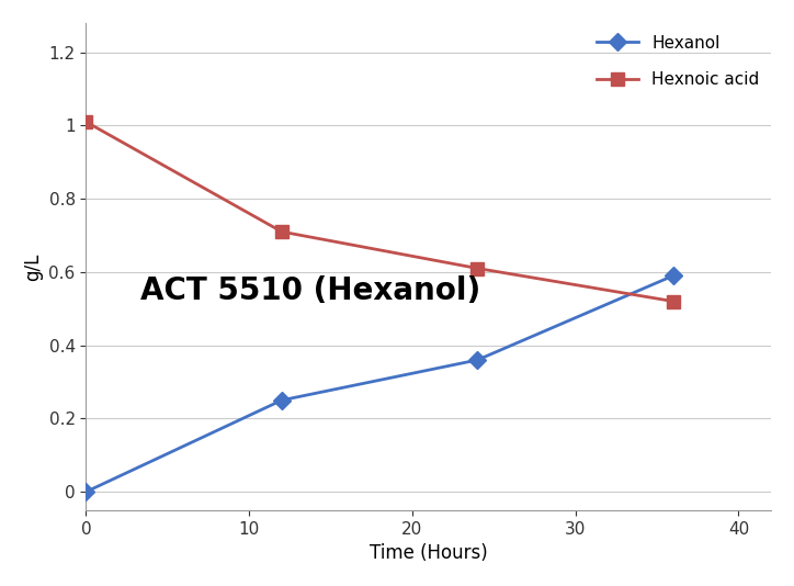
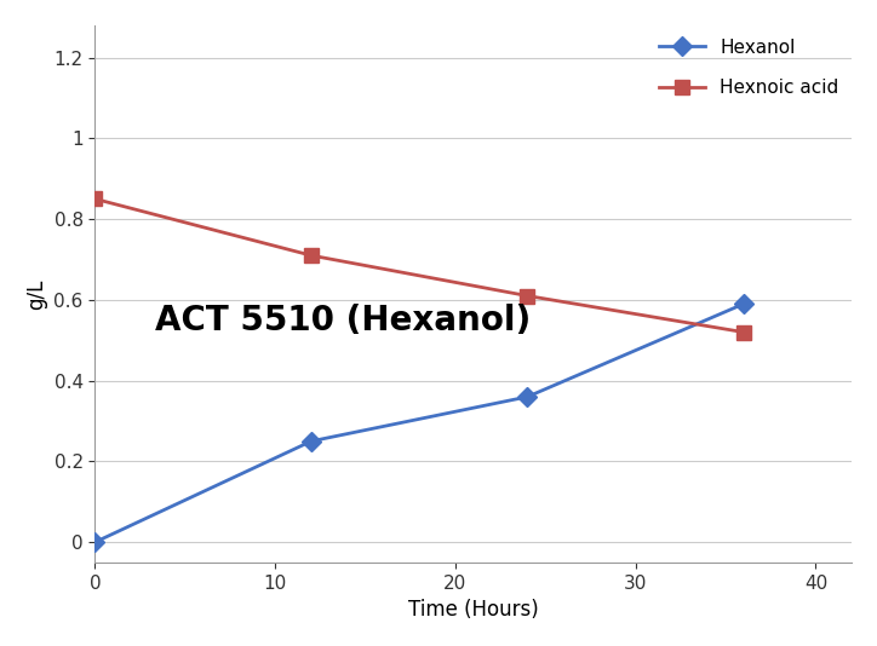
Hexnoic acid/0: 1.01 -> 0.85
